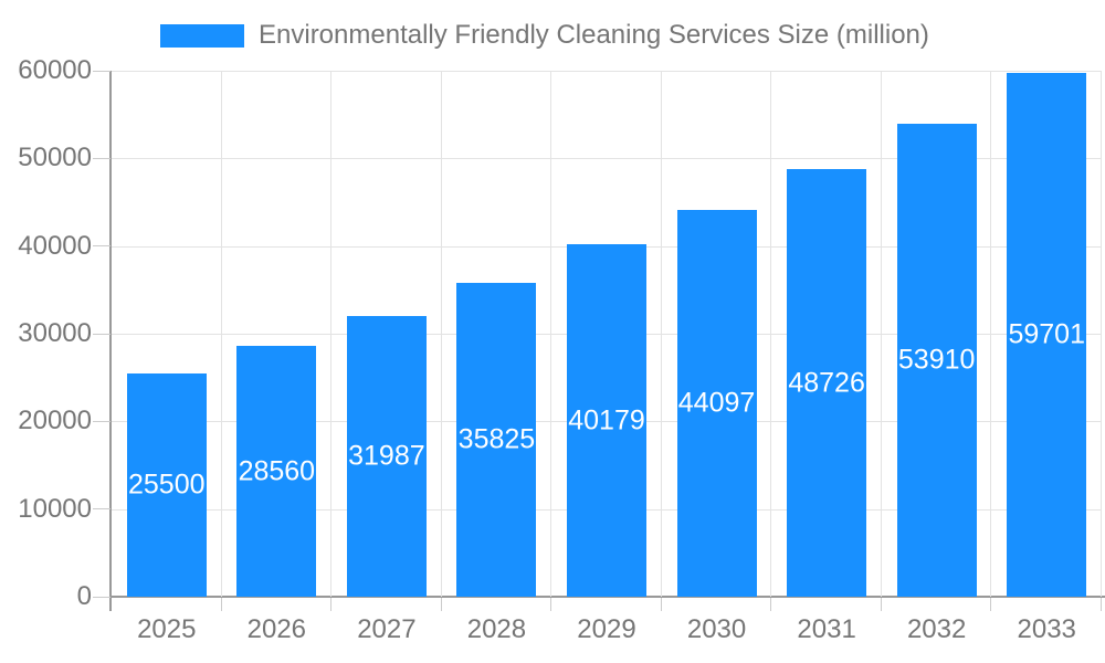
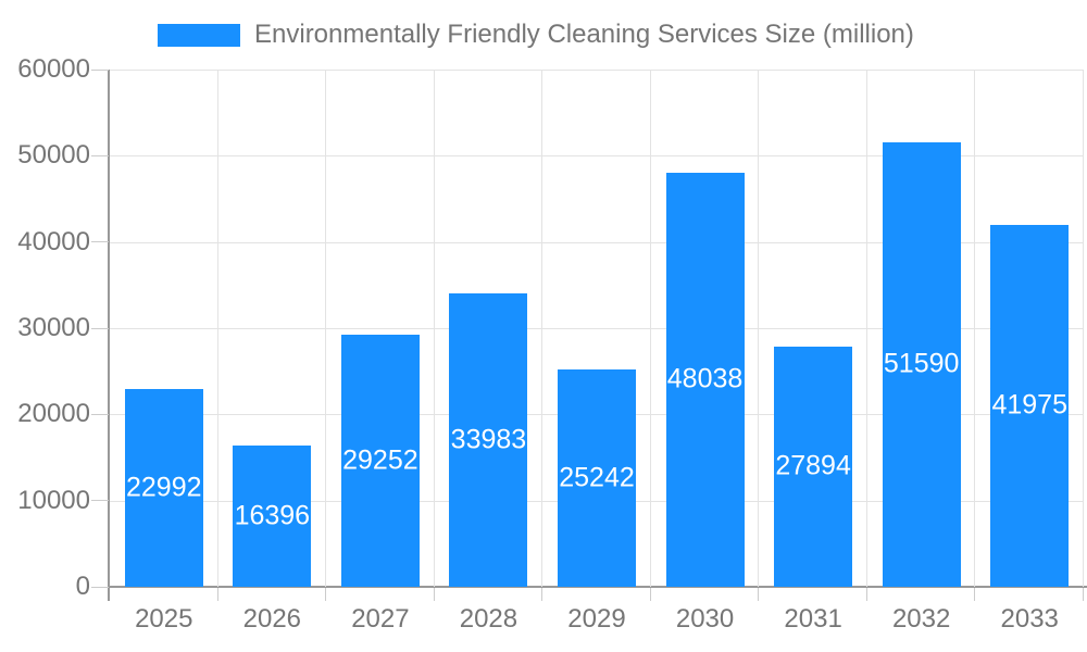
2025: 25500 -> 22992
2026: 28560 -> 16396
2027: 31987 -> 29252
2028: 35825 -> 33983
2029: 40179 -> 25242
2030: 44097 -> 48038
2031: 48726 -> 27894
2032: 53910 -> 51590
2033: 59701 -> 41975
